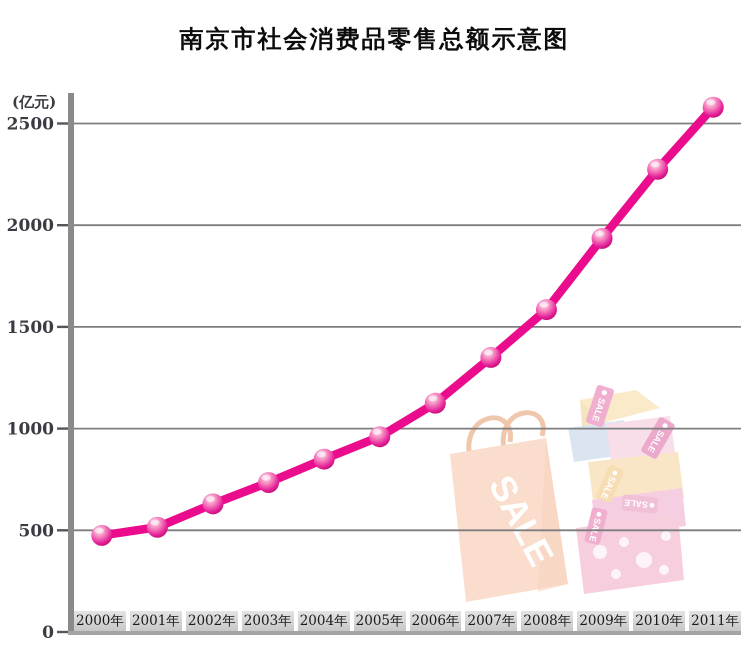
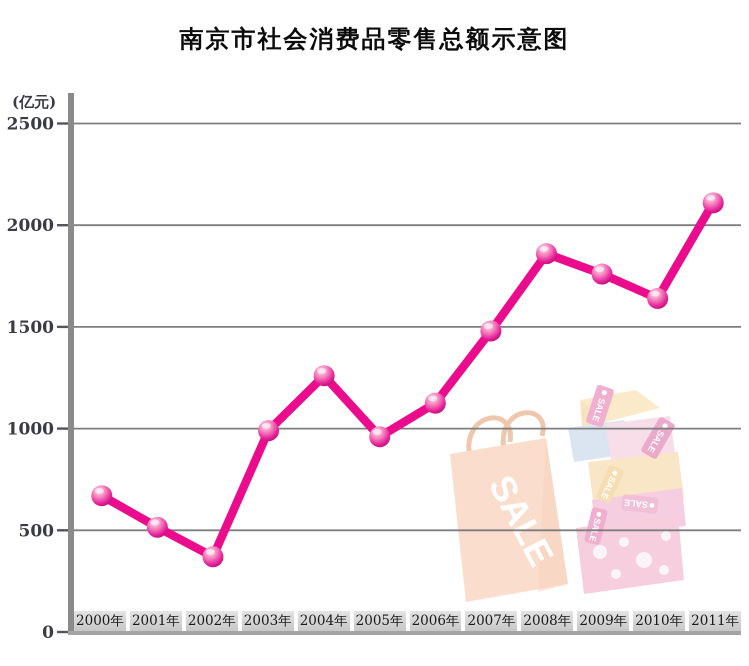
2000年: 480 -> 670
2002年: 630 -> 370
2003年: 740 -> 990
2004年: 850 -> 1260
2007年: 1350 -> 1480
2008年: 1580 -> 1860
2009年: 1940 -> 1760
2010年: 2280 -> 1640
2011年: 2580 -> 2110
